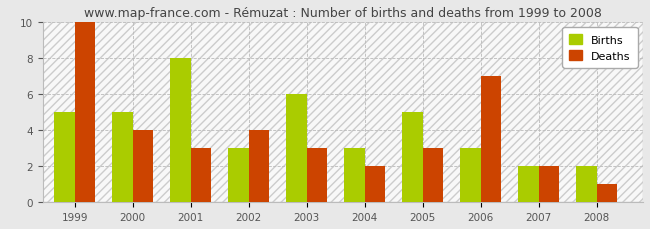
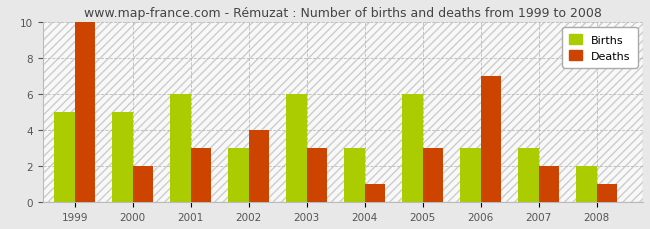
Deaths/2000: 4 -> 2
Births/2001: 8 -> 6
Deaths/2004: 2 -> 1
Births/2005: 5 -> 6
Births/2007: 2 -> 3
